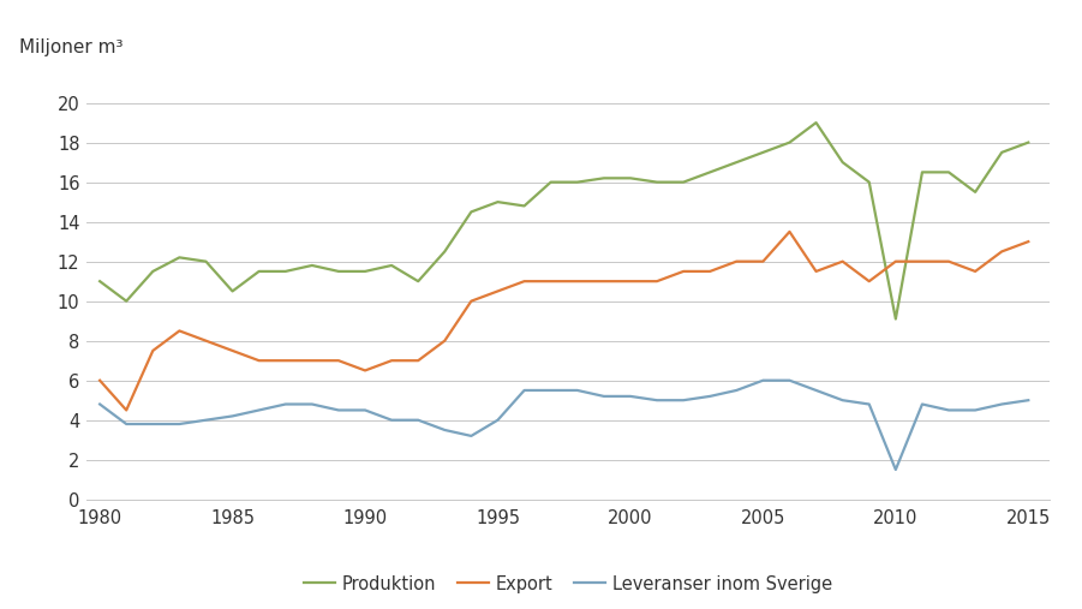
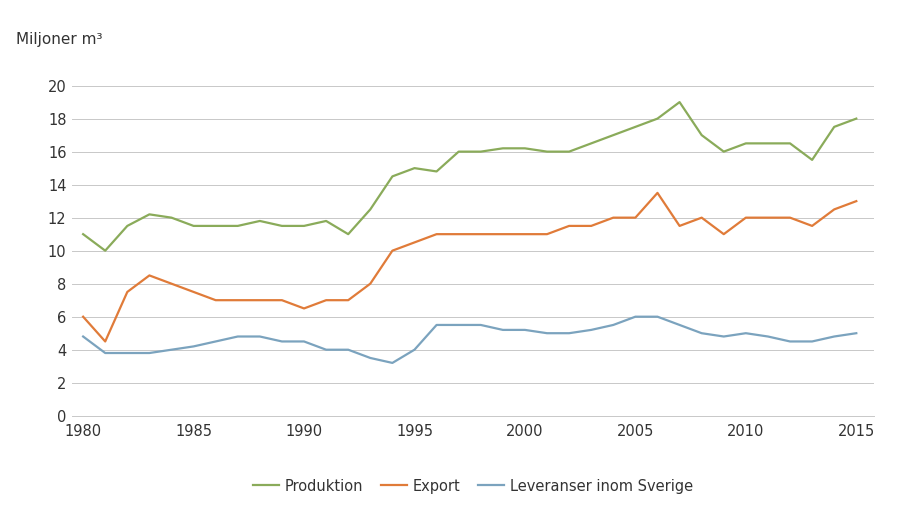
Produktion/1985: 10.5 -> 11.5
Produktion/2010: 9.1 -> 16.5
Leveranser inom Sverige/2010: 1.5 -> 5.0
